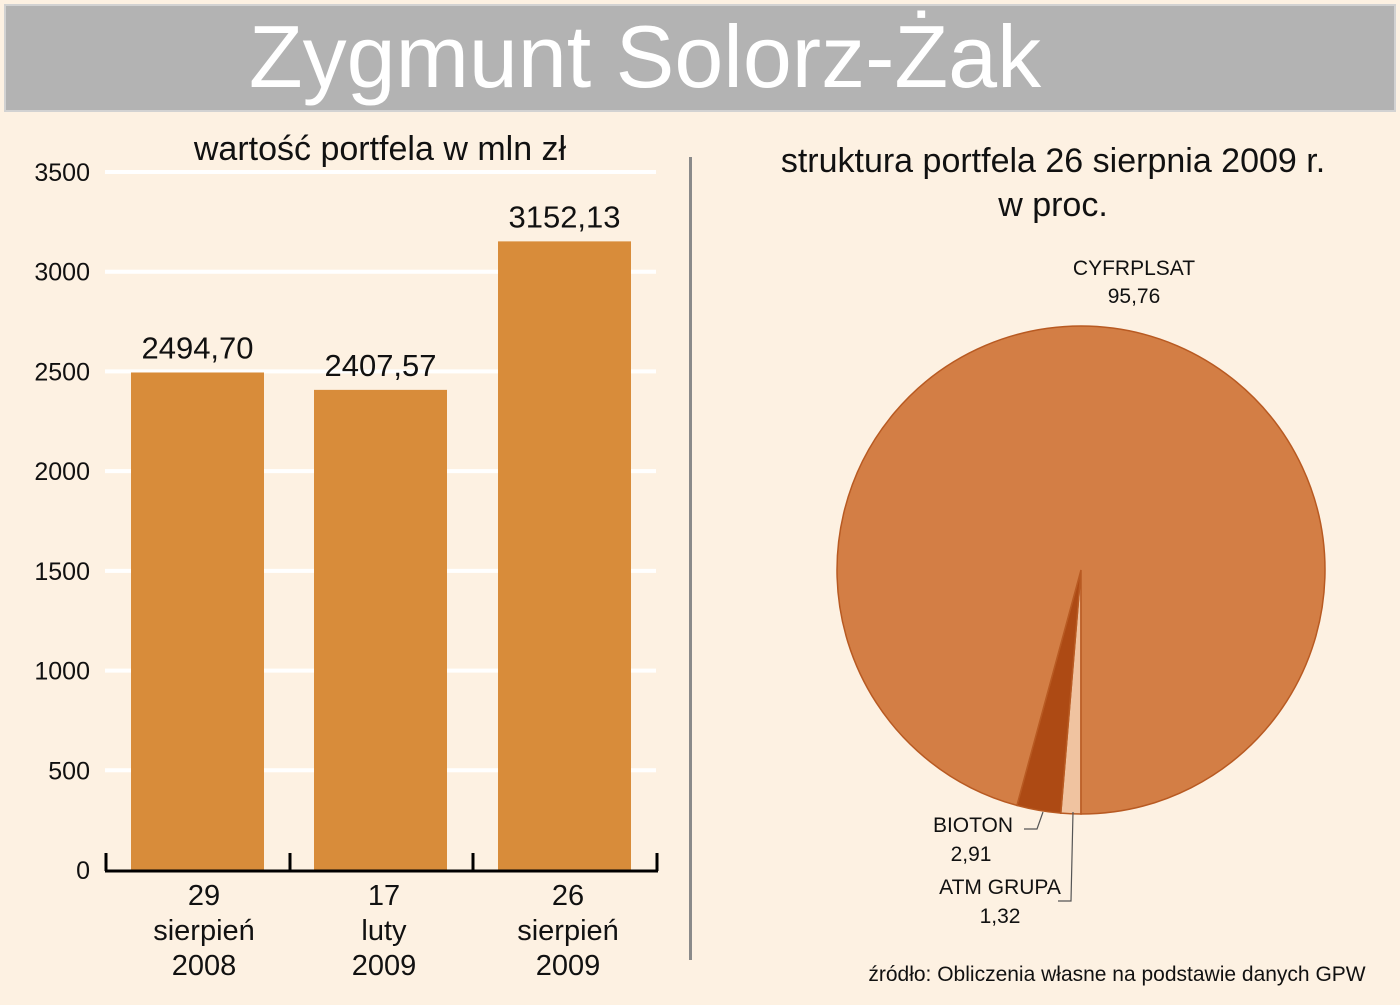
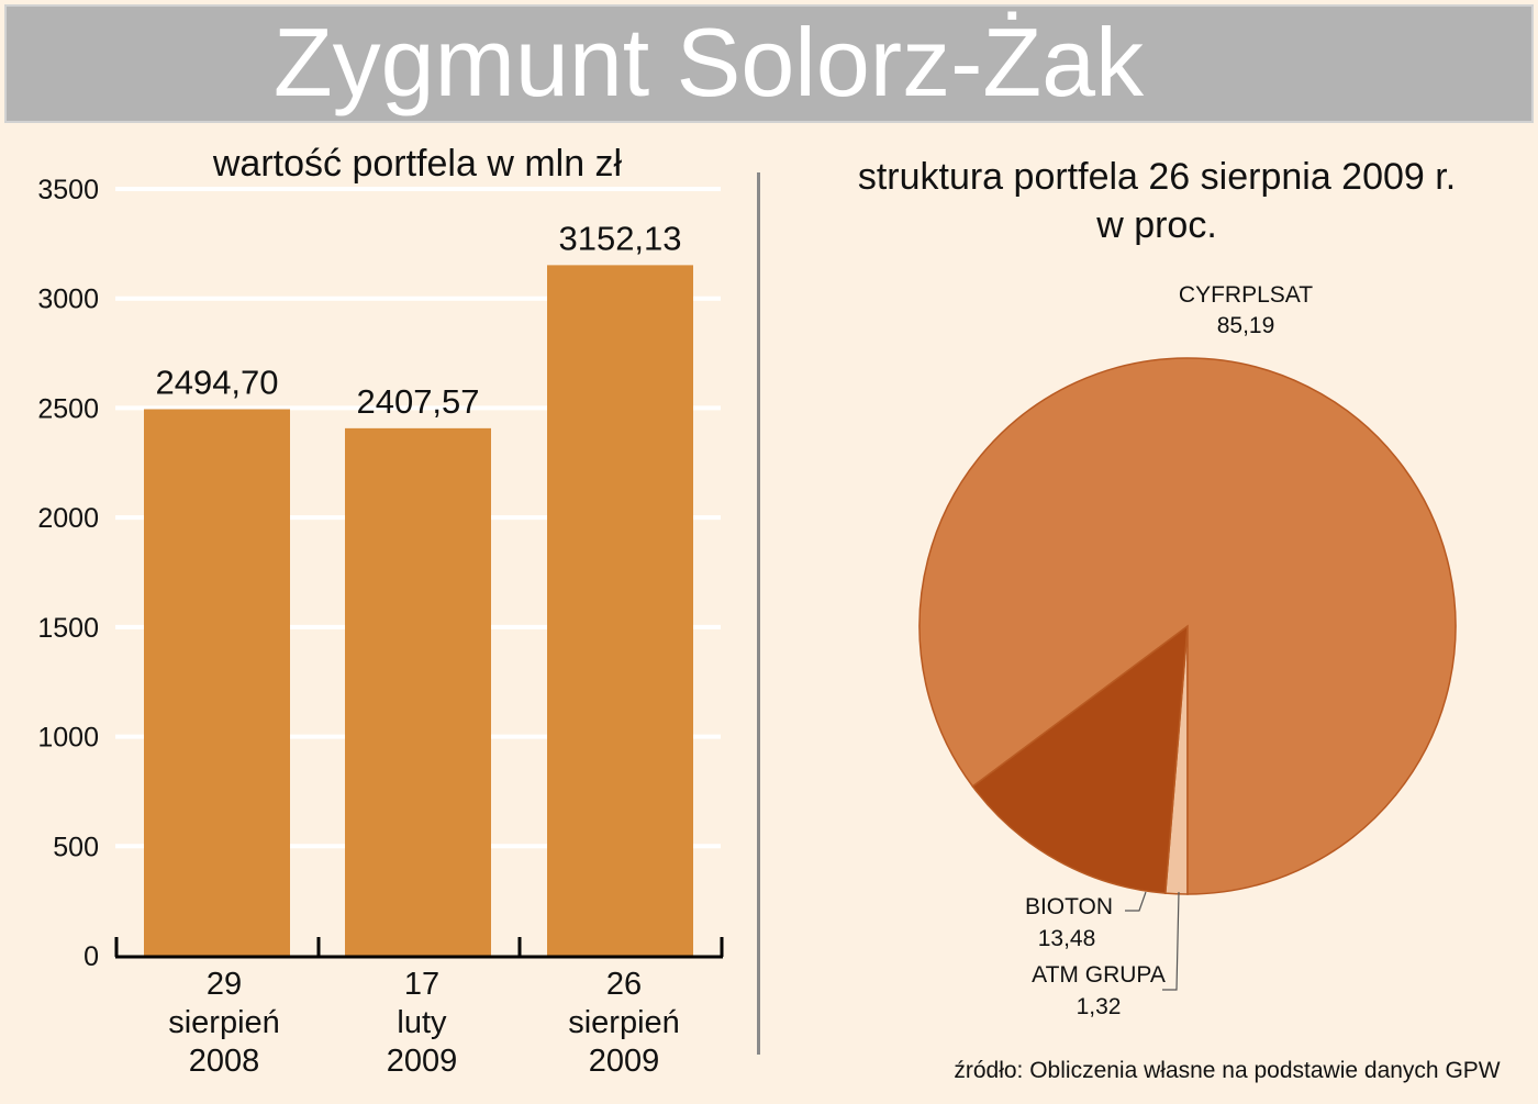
struktura portfela 26 sierpnia 2009 r./CYFRPLSAT: 95,76 -> 85,19
struktura portfela 26 sierpnia 2009 r./BIOTON: 2,91 -> 13,48
